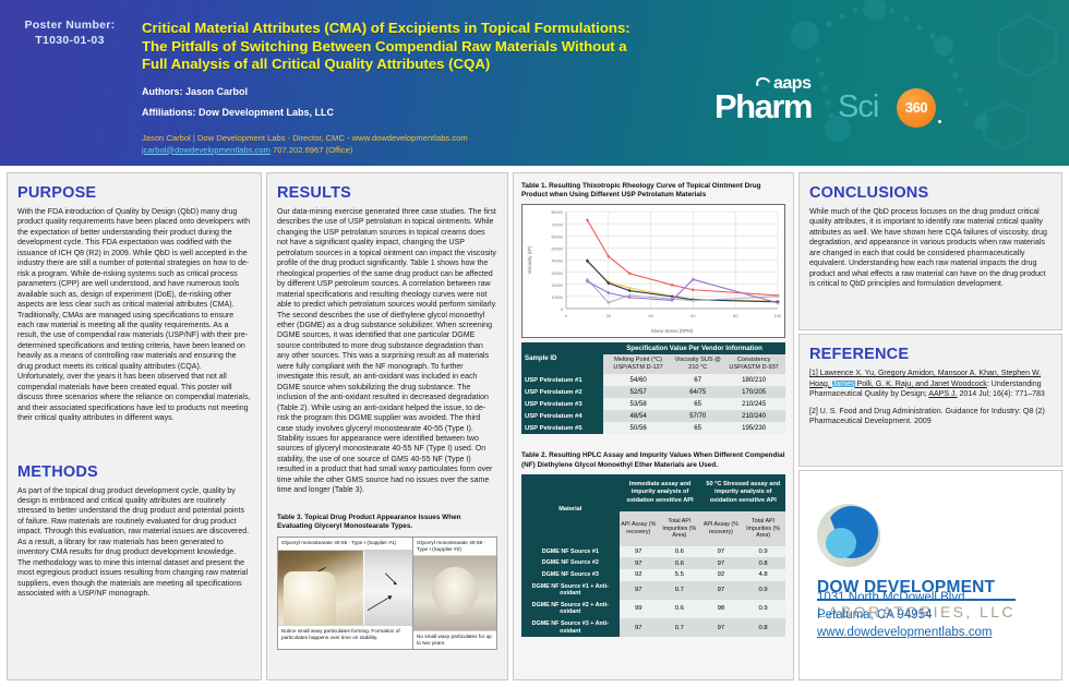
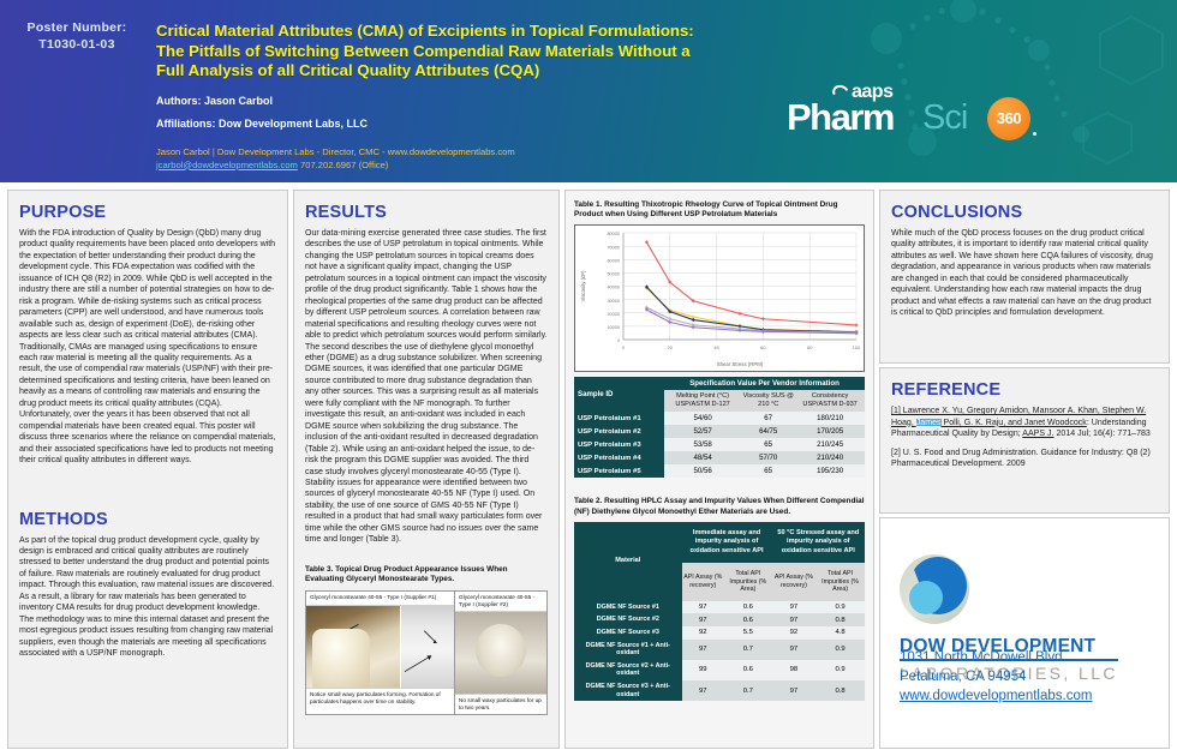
USP Petrolatum #4/20: 5000 -> 16000
USP Petrolatum #5/60: 24000 -> 6000
USP Petrolatum #4/100: 10000 -> 5000
